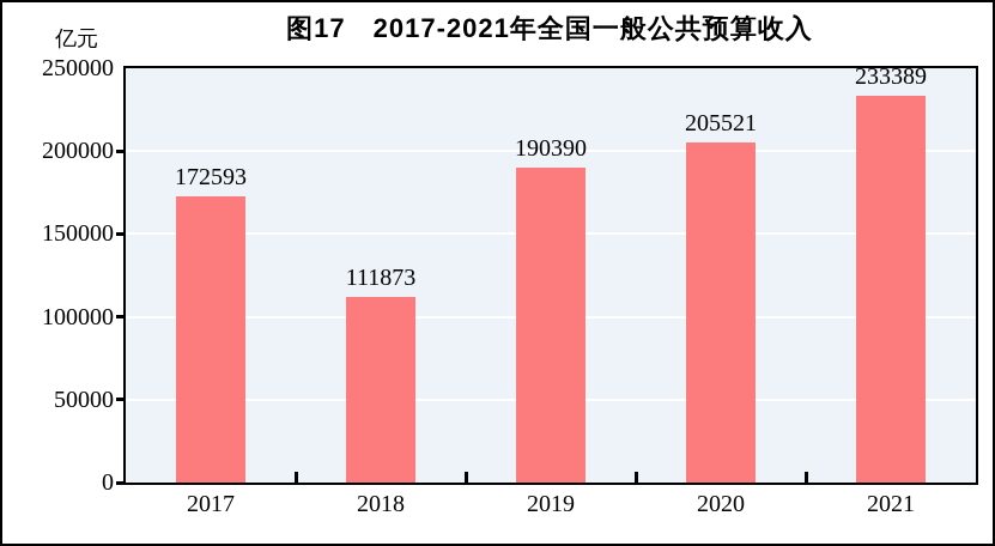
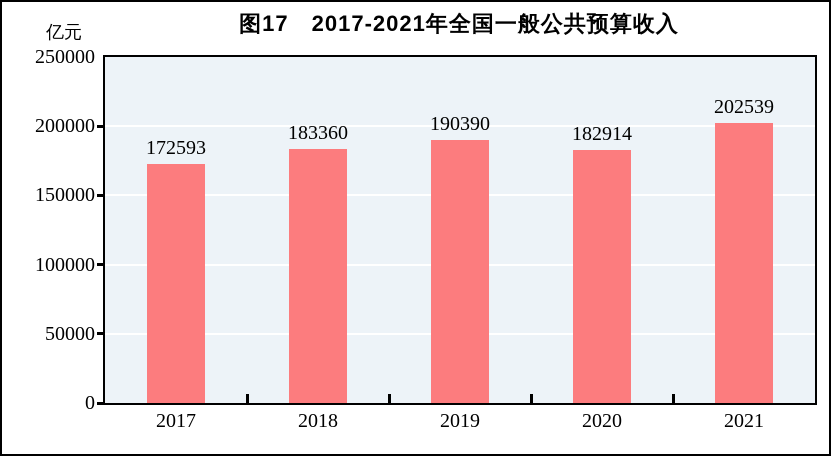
2018: 111873 -> 183360
2020: 205521 -> 182914
2021: 233389 -> 202539
